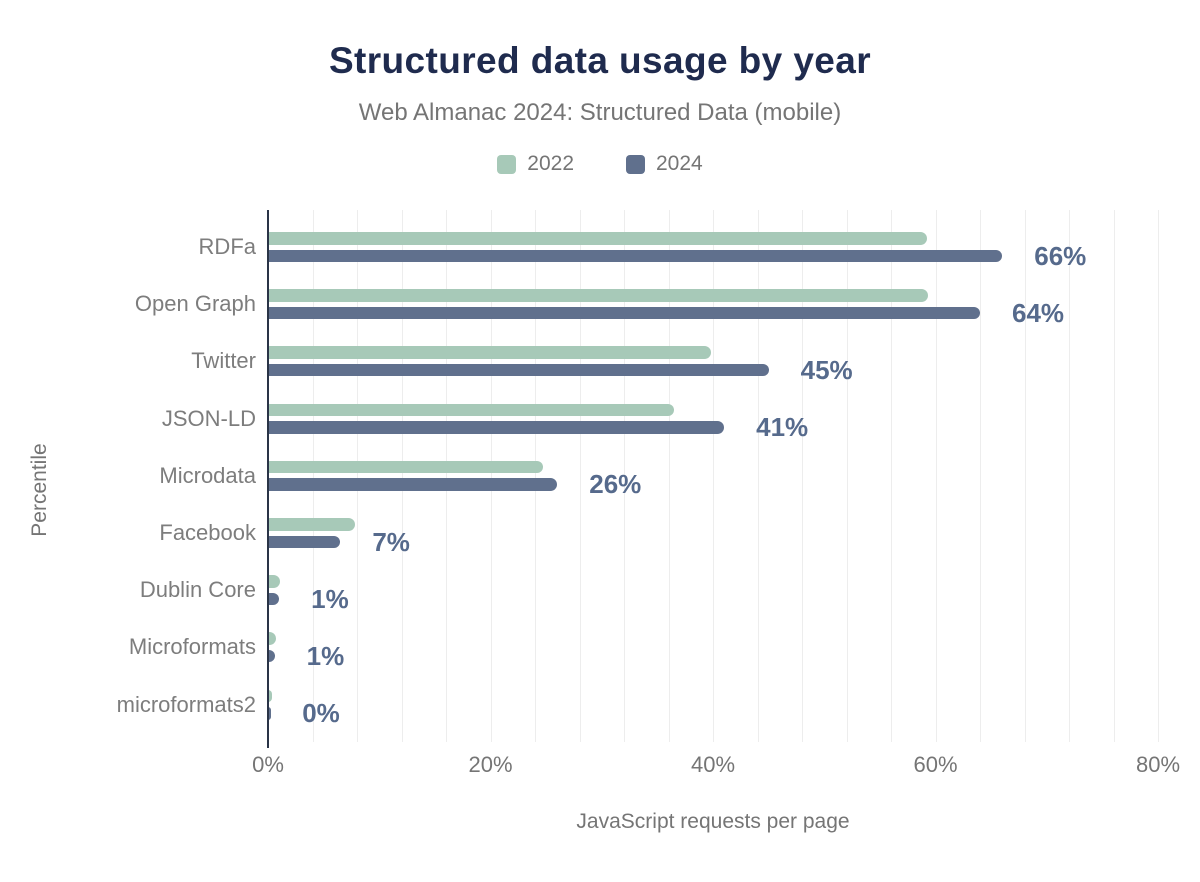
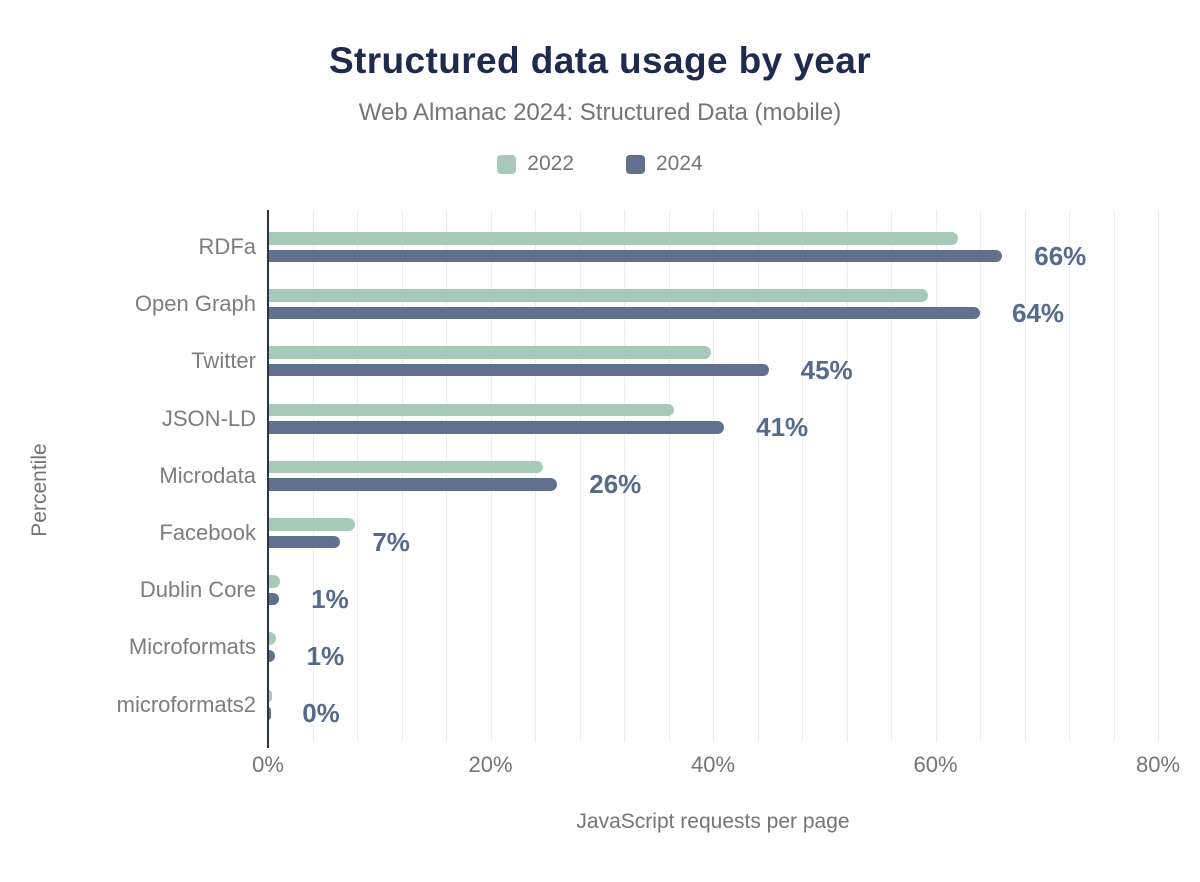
2022/RDFa: 59.2% -> 62.0%
